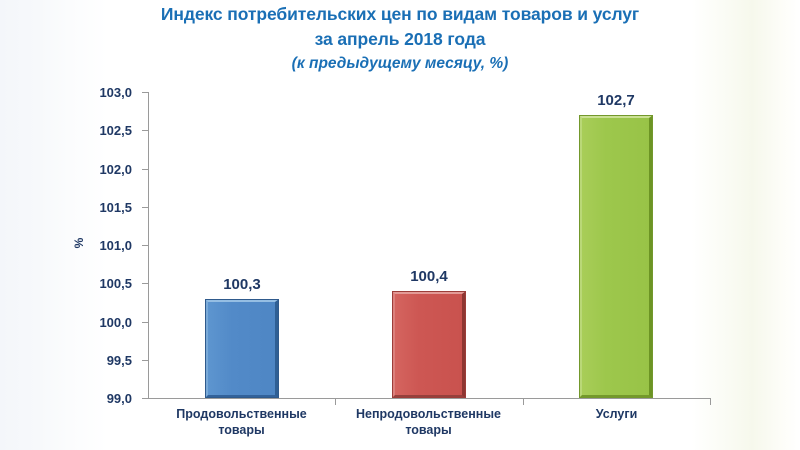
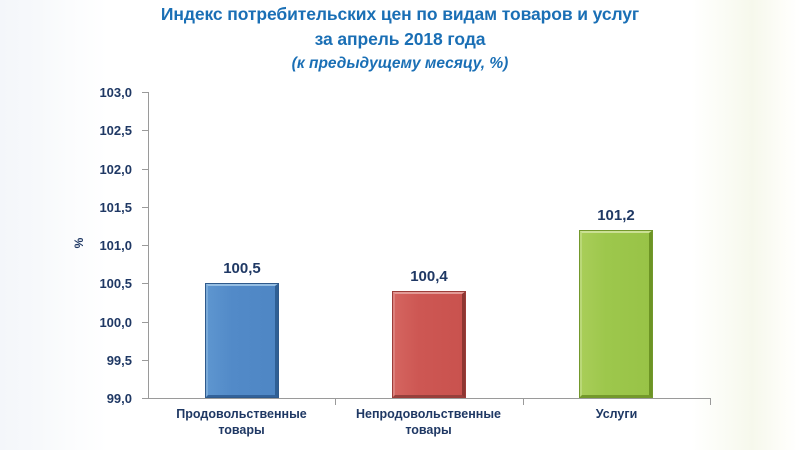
Продовольственные товары: 100,3 -> 100,5
Услуги: 102,7 -> 101,2
